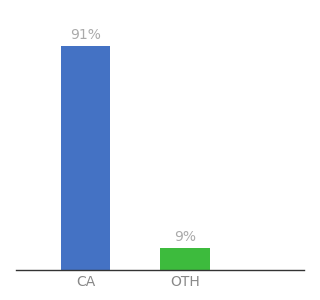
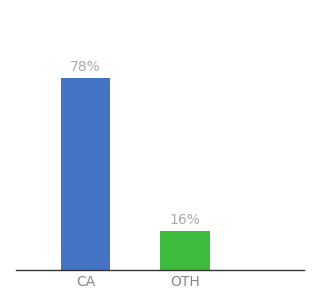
CA: 91% -> 78%
OTH: 9% -> 16%
